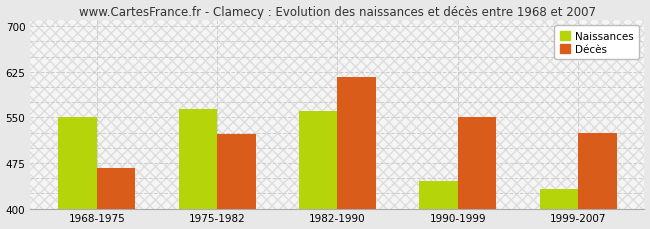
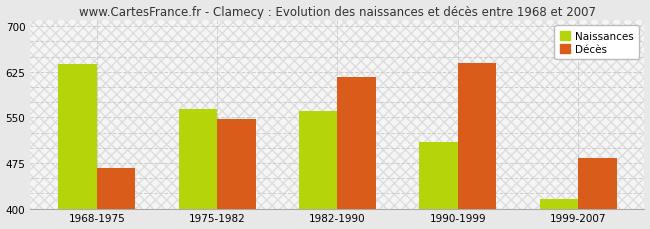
Naissances/1968-1975: 550 -> 638
Décès/1975-1982: 522 -> 548
Naissances/1990-1999: 446 -> 510
Décès/1990-1999: 550 -> 640
Naissances/1999-2007: 432 -> 415
Décès/1999-2007: 524 -> 483
